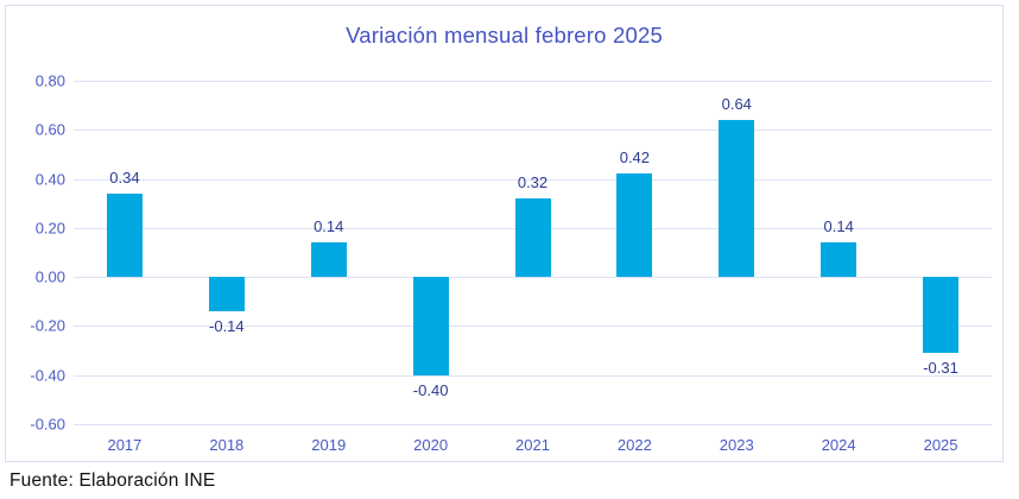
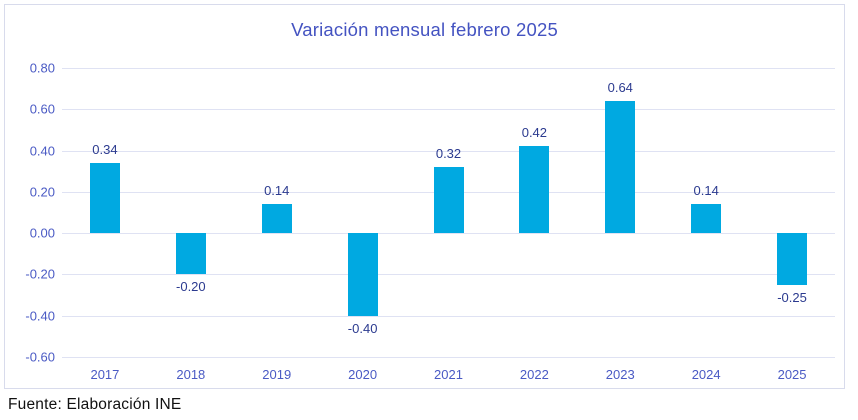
2018: -0.14 -> -0.20
2025: -0.31 -> -0.25
